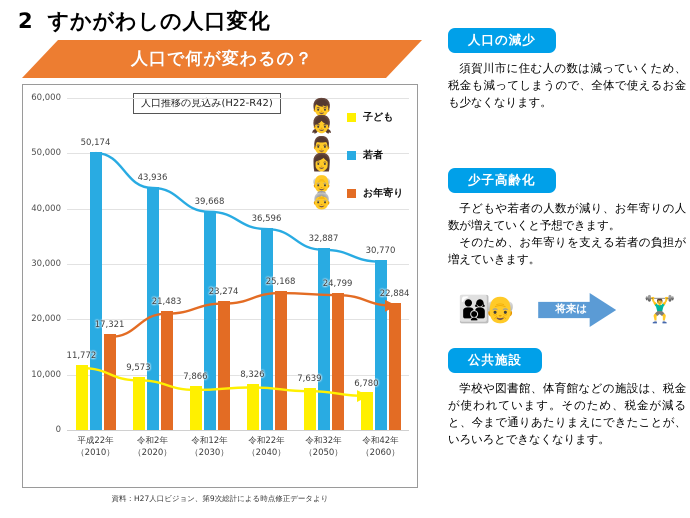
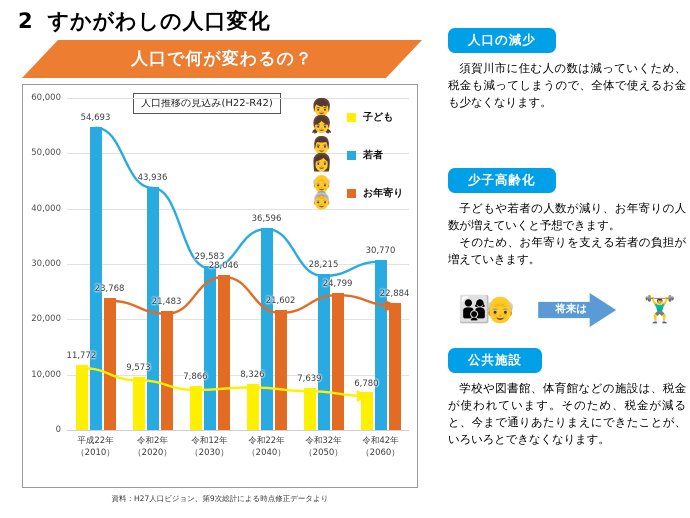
若者/平成22年: 50,174 -> 54,693
お年寄り/平成22年: 17,321 -> 23,768
若者/令和12年: 39,668 -> 29,583
お年寄り/令和12年: 23,274 -> 28,046
お年寄り/令和22年: 25,168 -> 21,602
若者/令和32年: 32,887 -> 28,215
